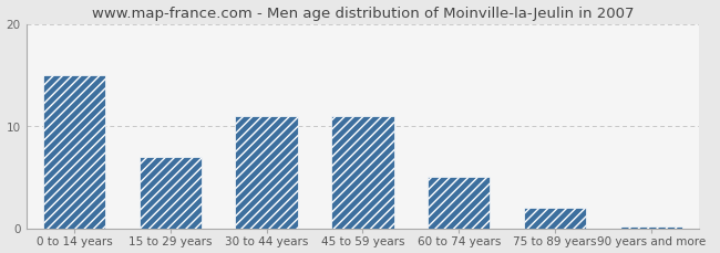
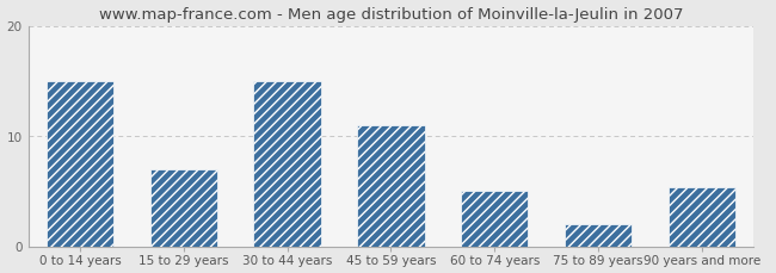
30 to 44 years: 11.0 -> 15.0
90 years and more: 0.2 -> 5.4
